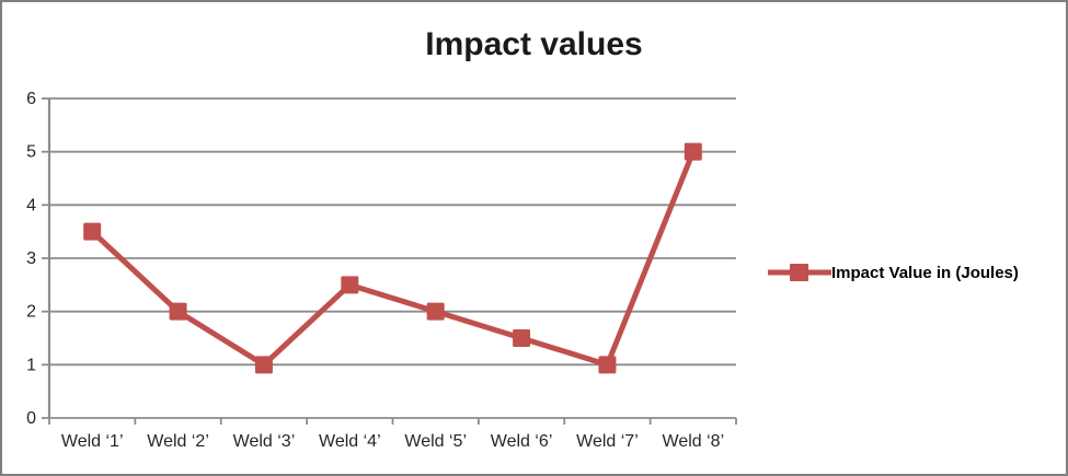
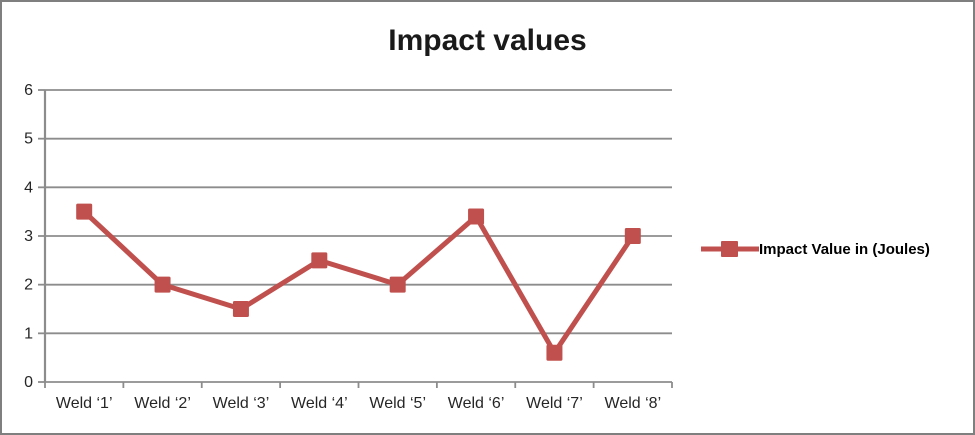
Weld ‘3’: 1.0 -> 1.5
Weld ‘6’: 1.5 -> 3.4
Weld ‘7’: 1.0 -> 0.6
Weld ‘8’: 5.0 -> 3.0
